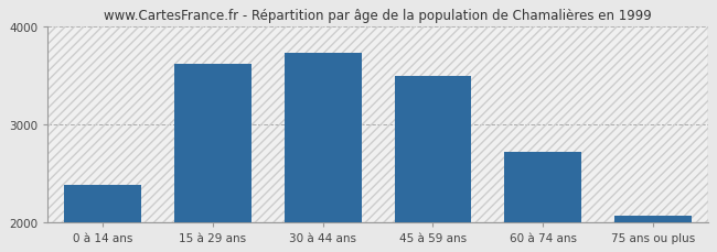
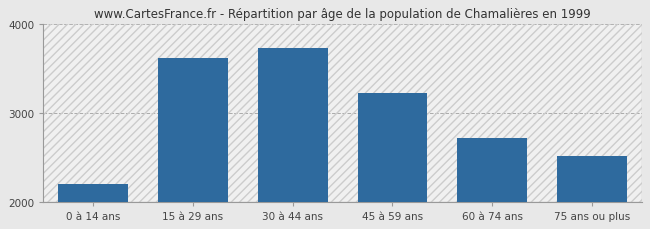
0 à 14 ans: 2380 -> 2200
45 à 59 ans: 3500 -> 3220
75 ans ou plus: 2060 -> 2520
